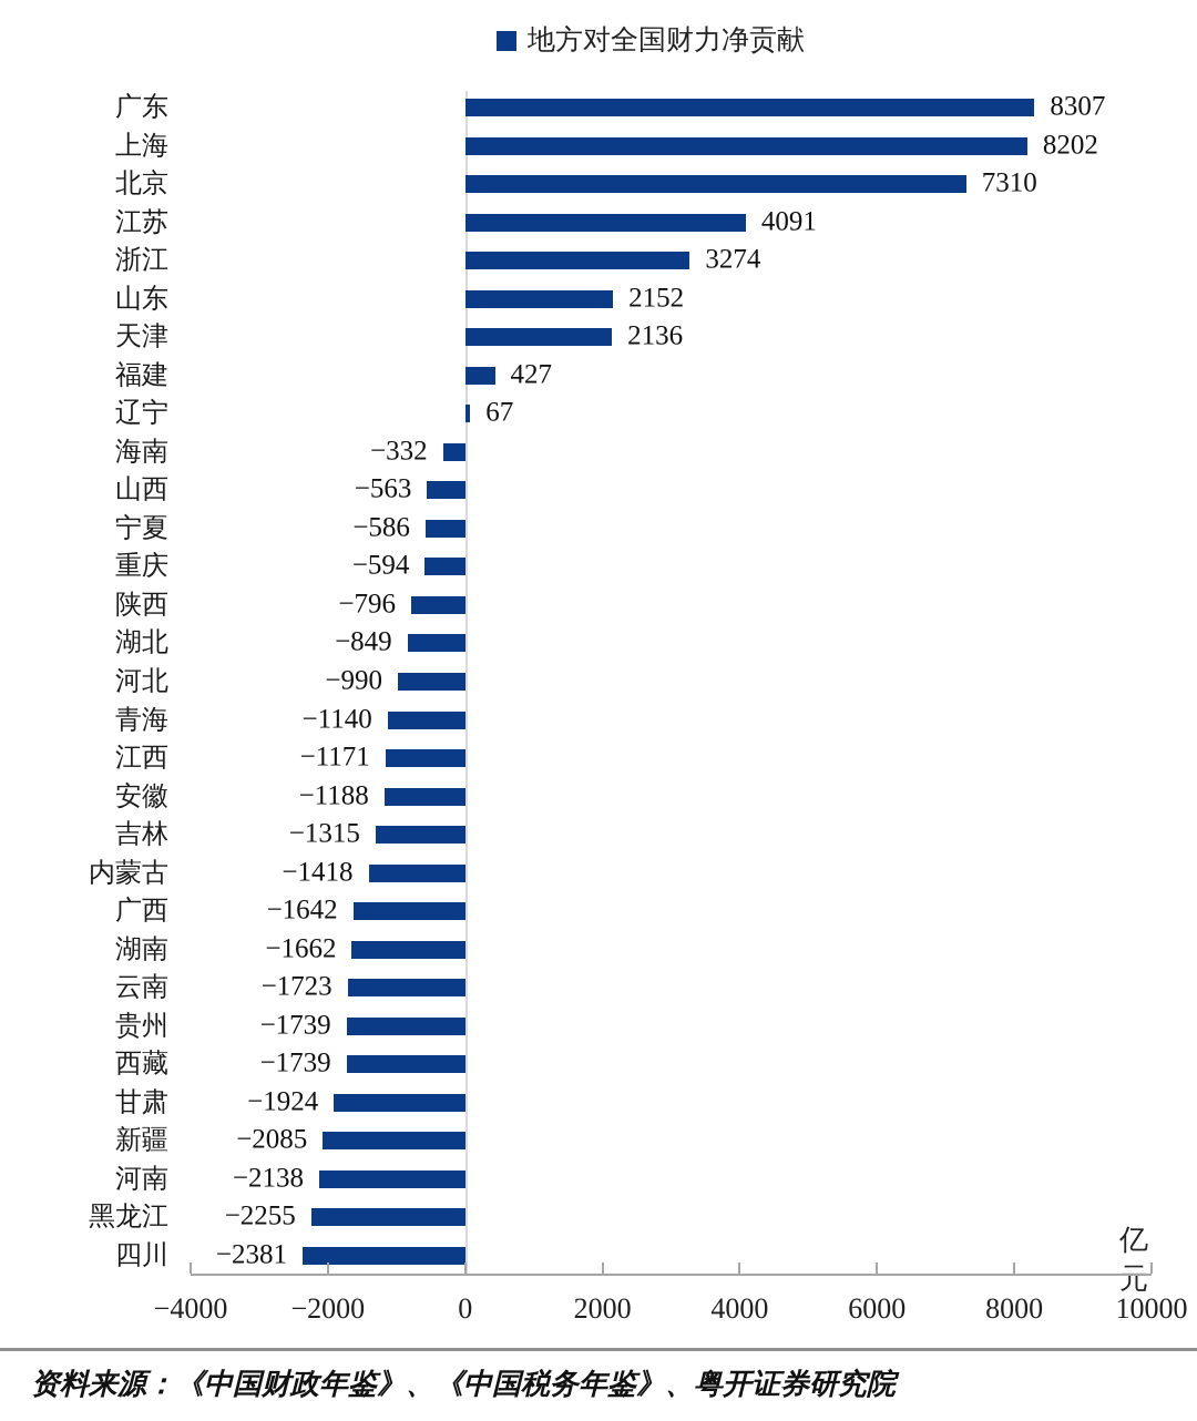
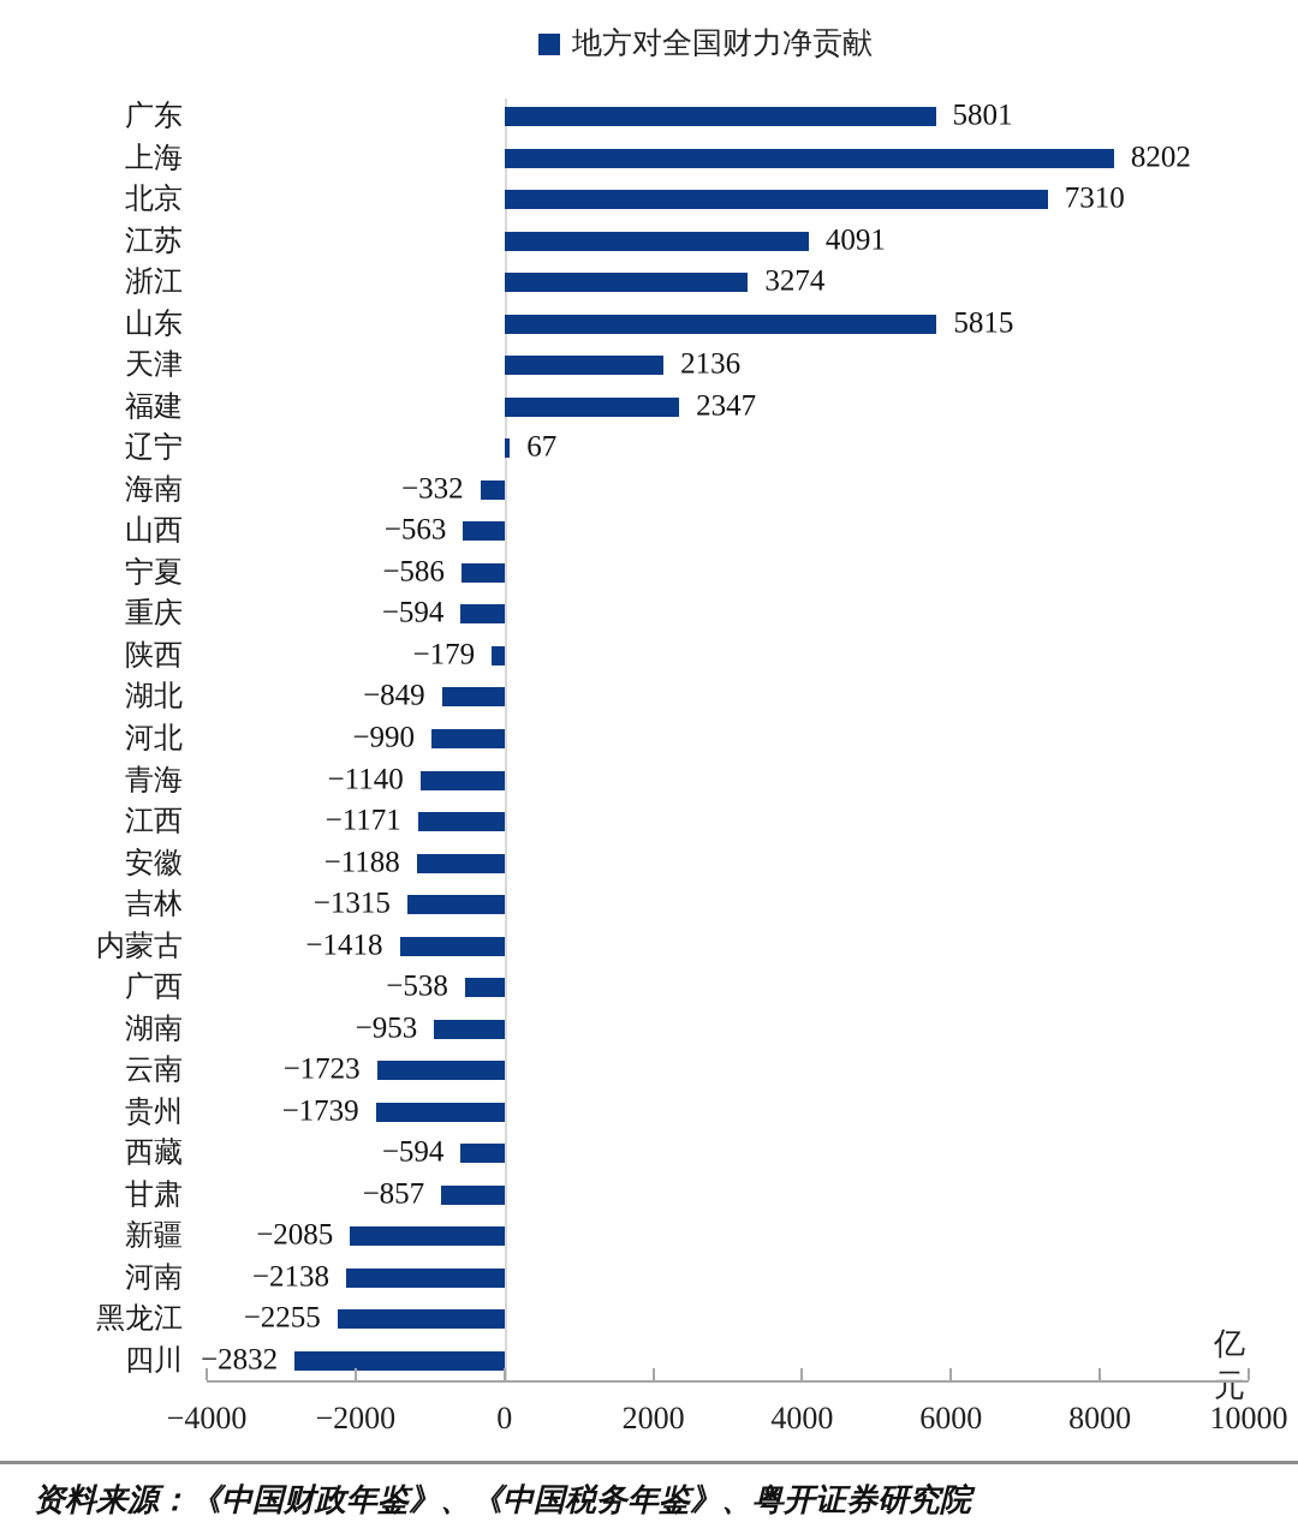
广东: 8307 -> 5801
山东: 2152 -> 5815
福建: 427 -> 2347
陕西: −796 -> −179
广西: −1642 -> −538
湖南: −1662 -> −953
西藏: −1739 -> −594
甘肃: −1924 -> −857
四川: −2381 -> −2832
